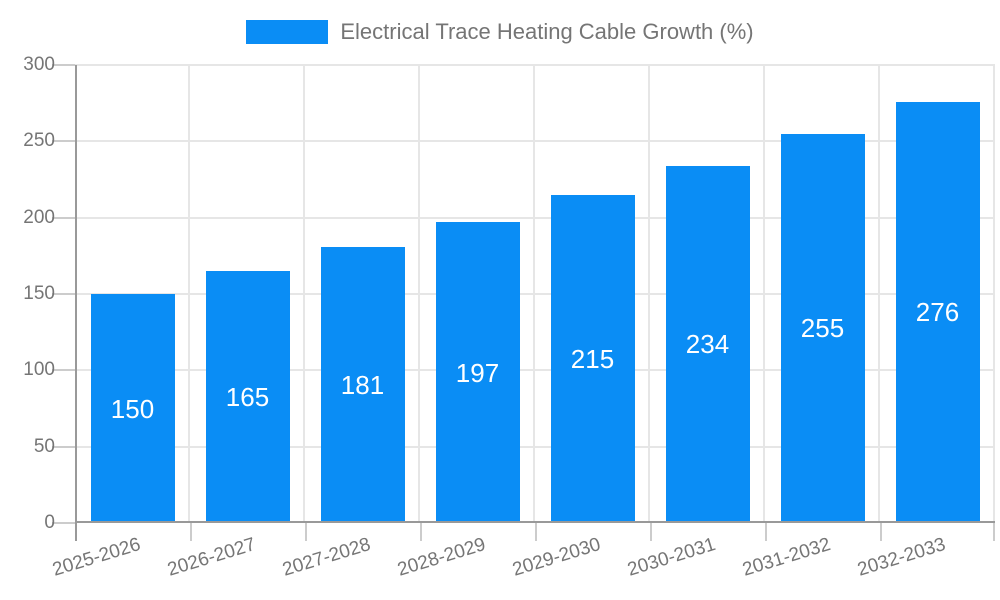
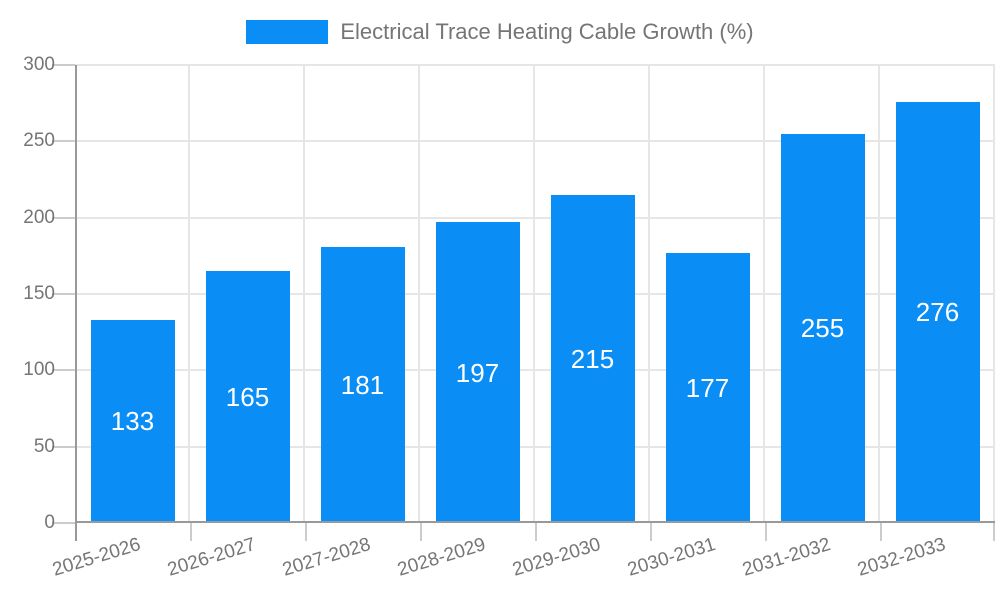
2025-2026: 150 -> 133
2030-2031: 234 -> 177
